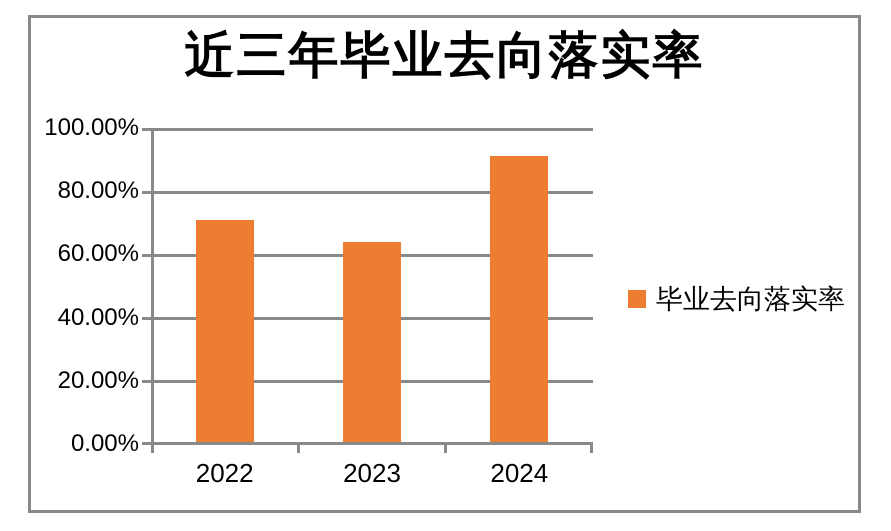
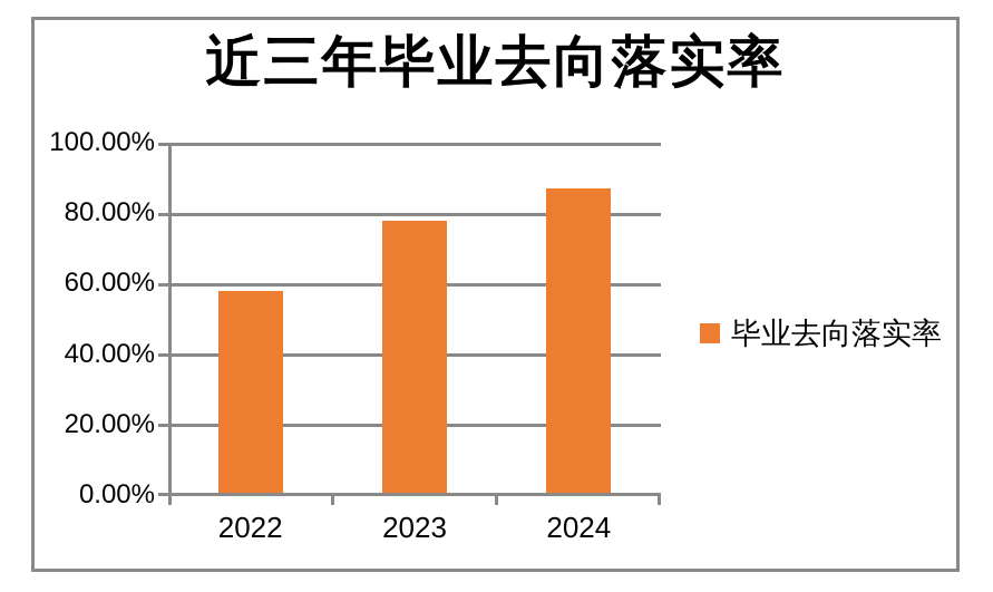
2022: 71% -> 58%
2023: 64% -> 78%
2024: 91% -> 87%
